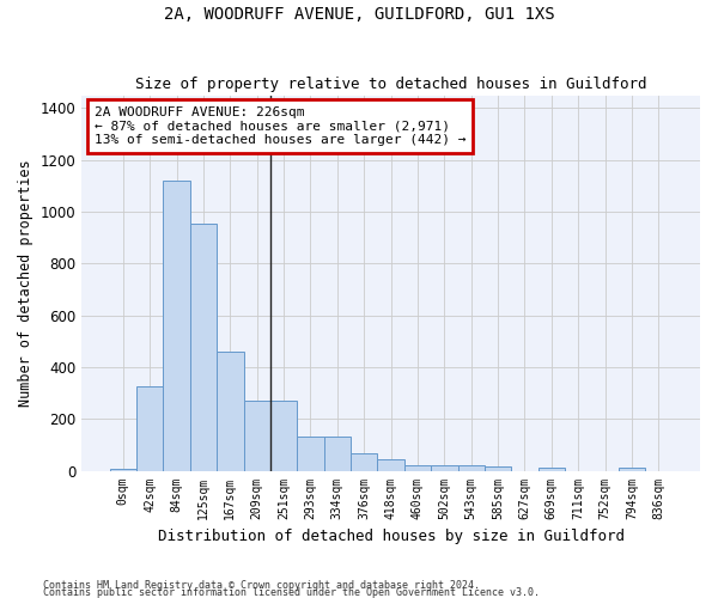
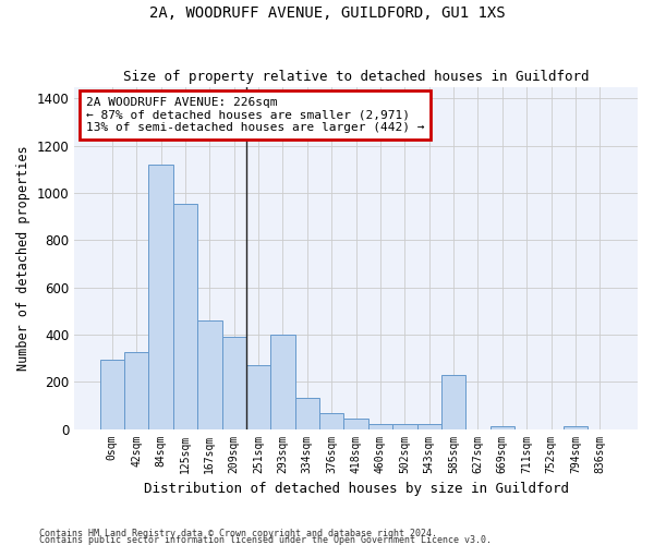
0sqm: 8 -> 295
209sqm: 270 -> 390
293sqm: 130 -> 400
585sqm: 18 -> 230
